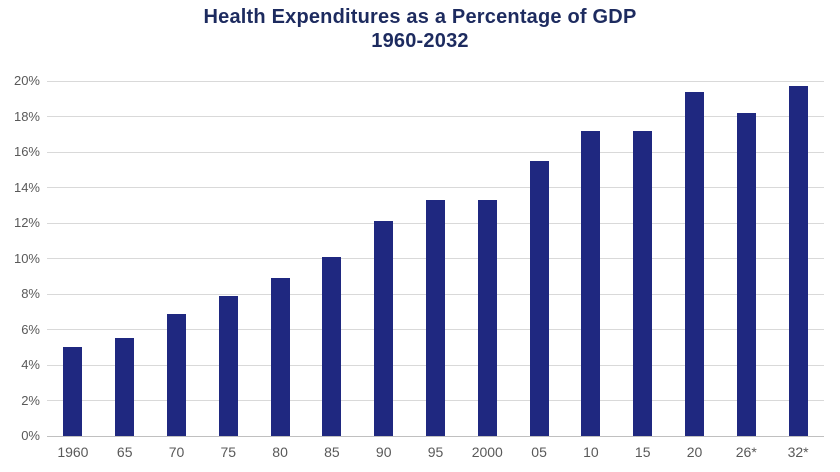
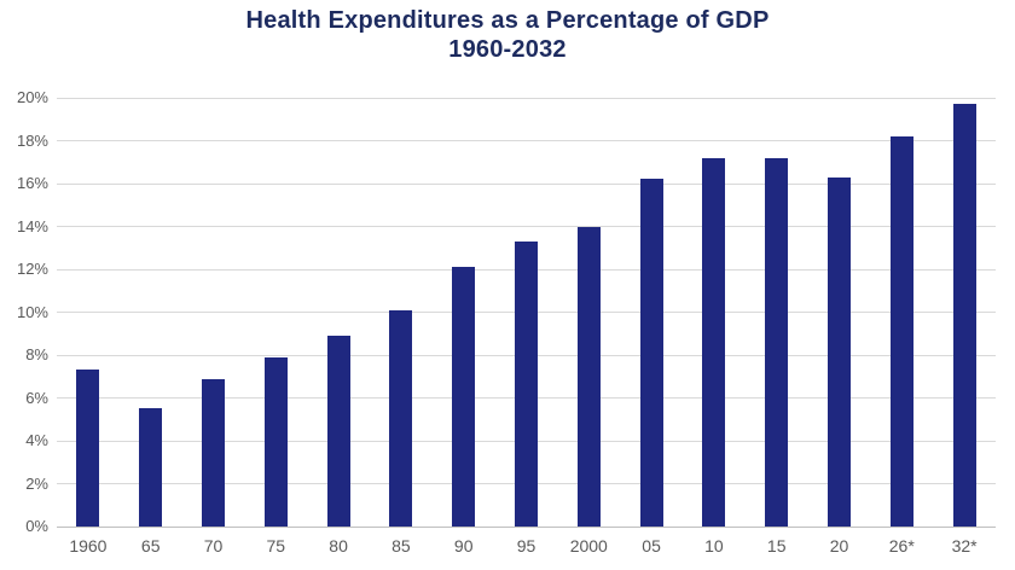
1960: 5.0% -> 7.3%
2000: 13.3% -> 14.0%
05: 15.5% -> 16.2%
20: 19.4% -> 16.3%
